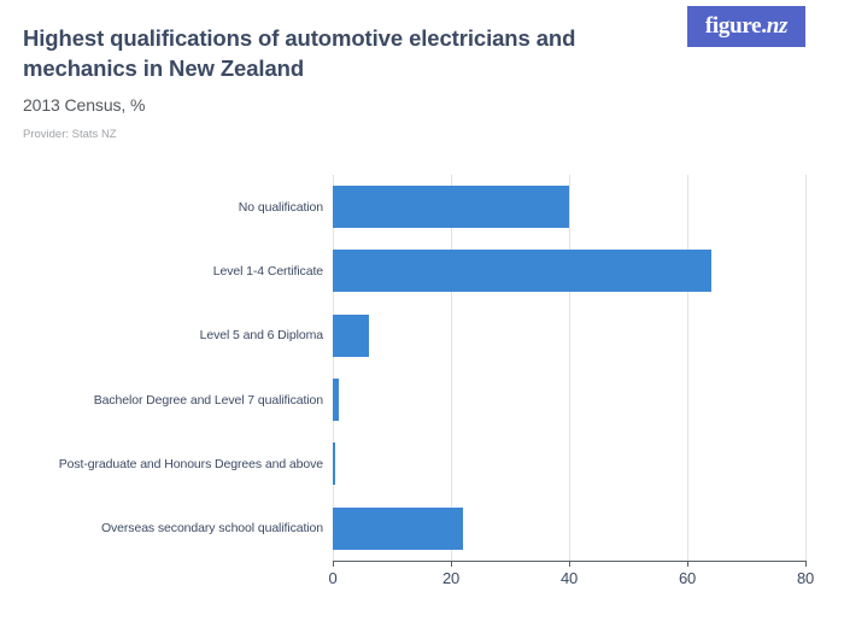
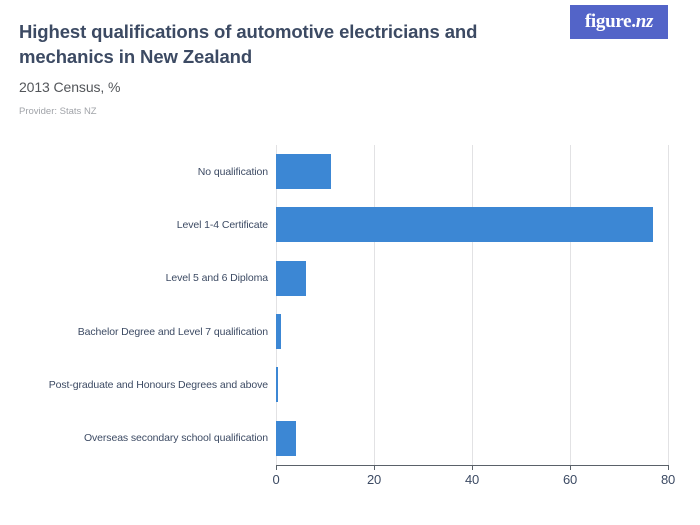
No qualification: 40 -> 11
Level 1-4 Certificate: 64 -> 77
Overseas secondary school qualification: 22 -> 4
